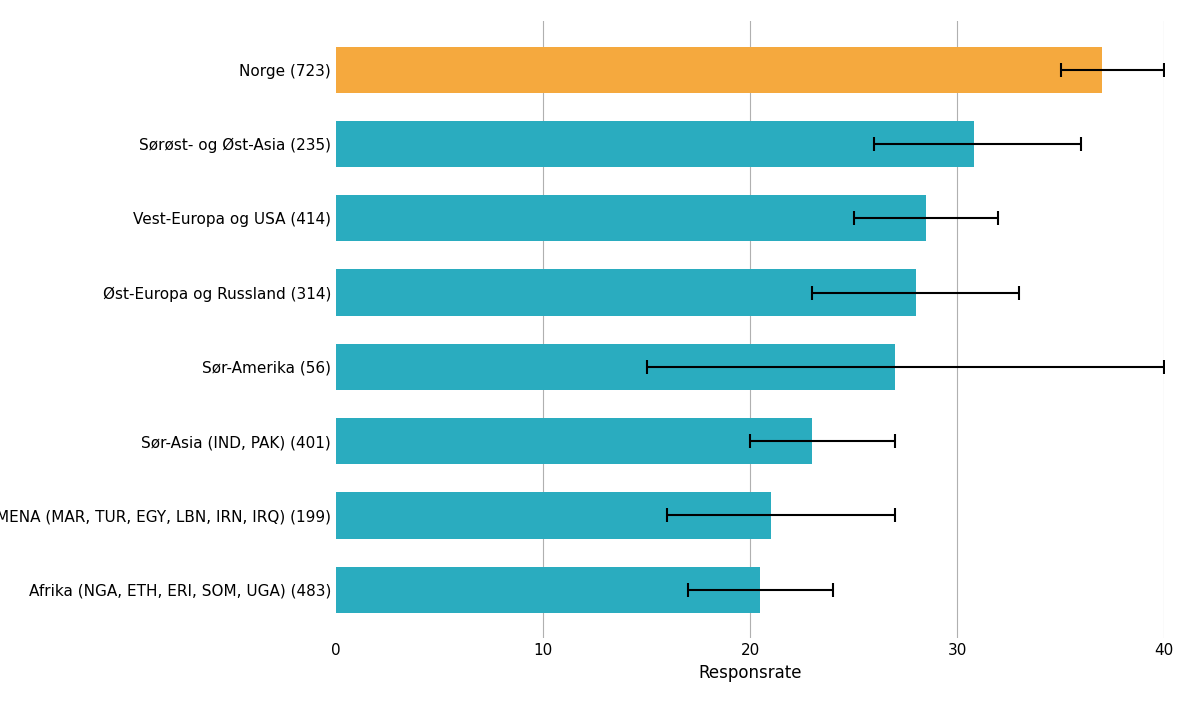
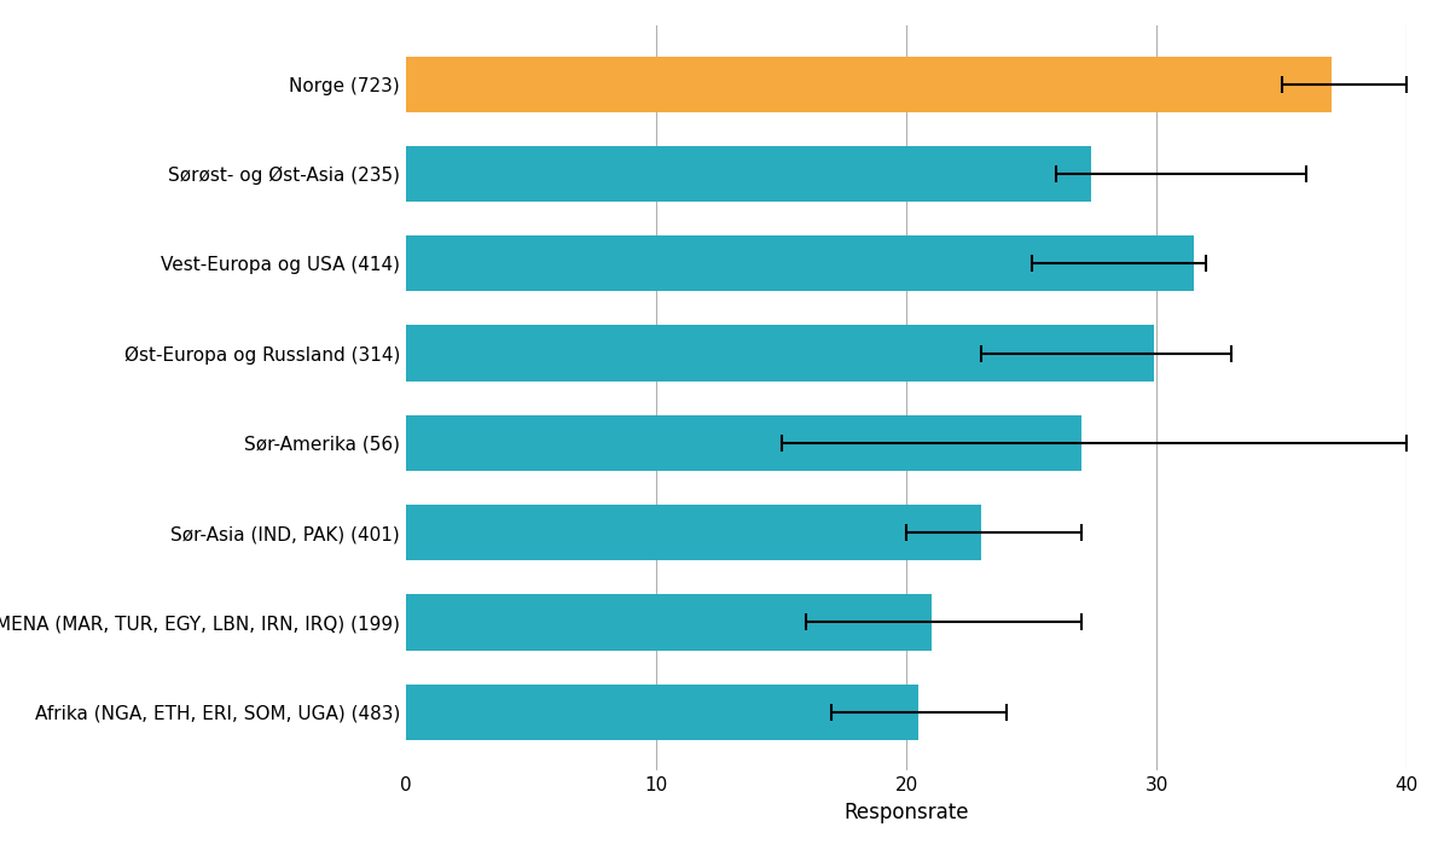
Sørøst- og Øst-Asia (235): 30.8 -> 27.4
Vest-Europa og USA (414): 28.5 -> 31.5
Øst-Europa og Russland (314): 28.0 -> 29.9
